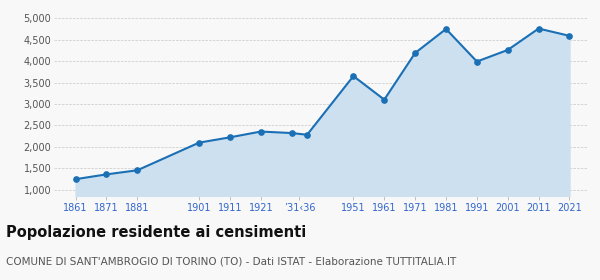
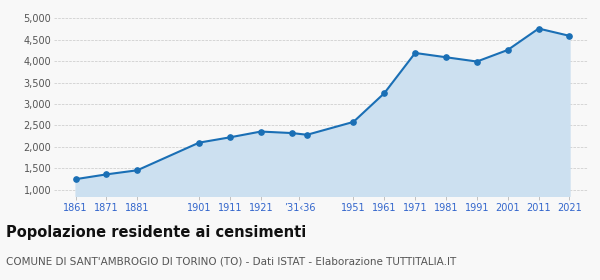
1951: 3,650 -> 2,580
1961: 3,100 -> 3,250
1981: 4,750 -> 4,090
